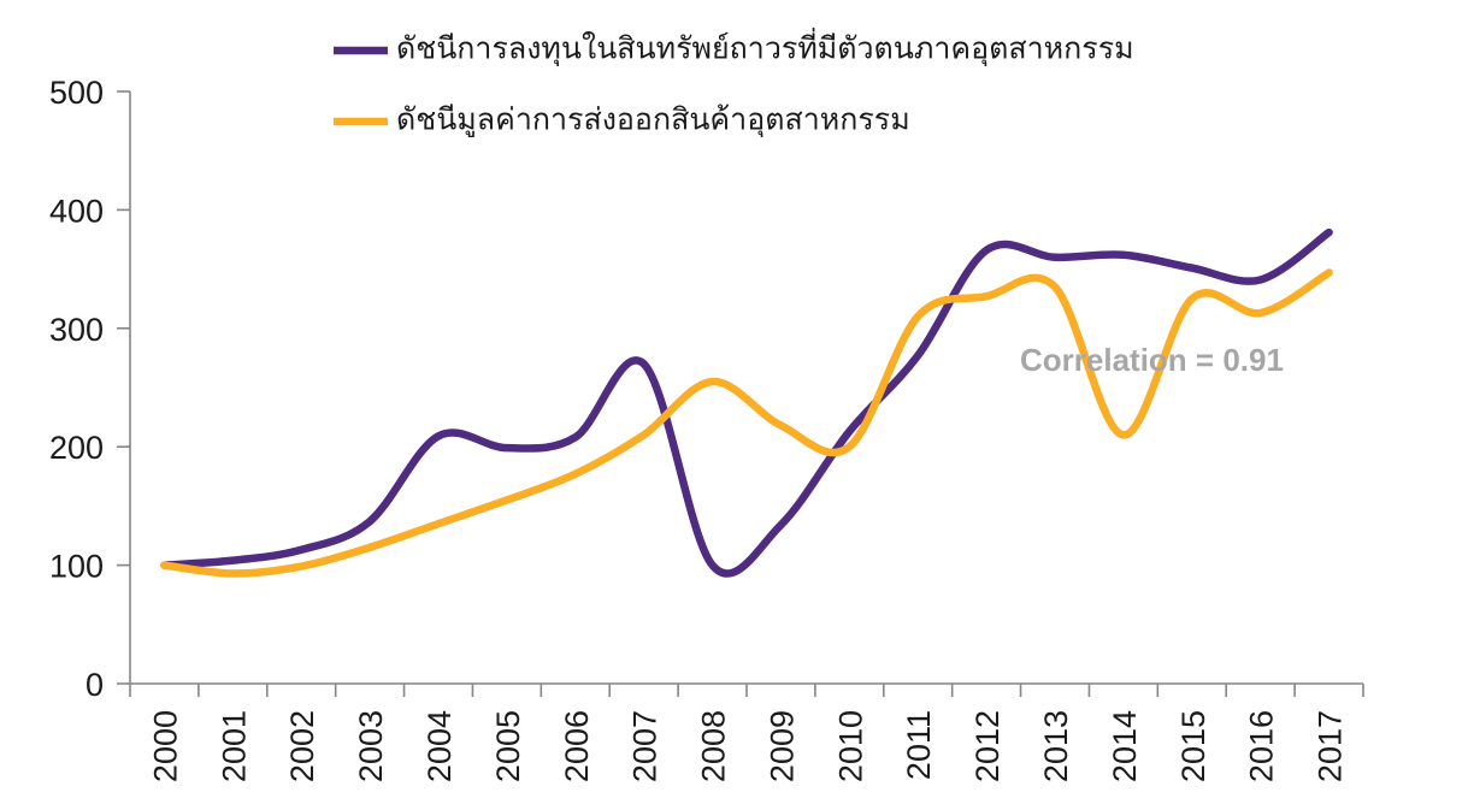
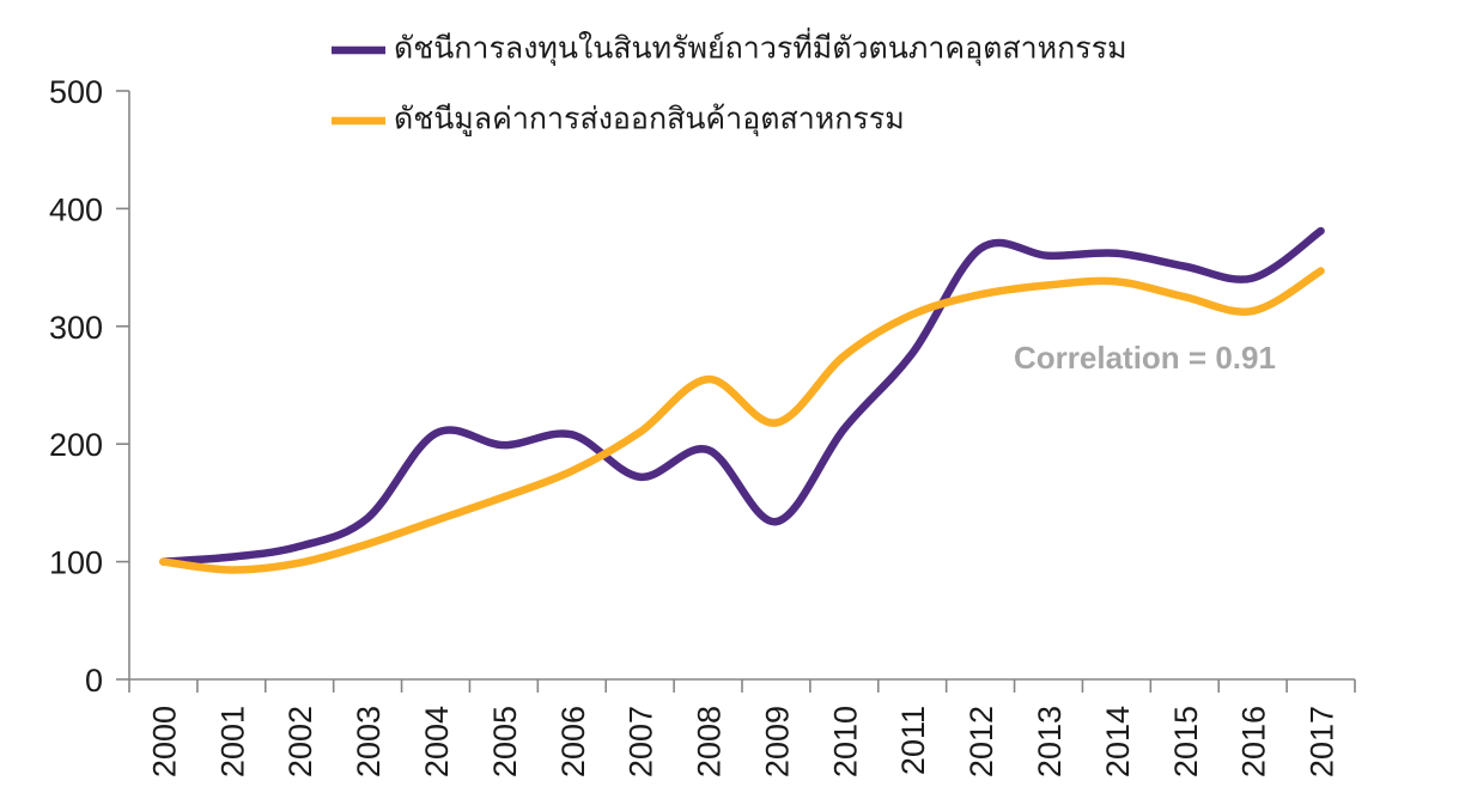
ดัชนีการลงทุนในสินทรัพย์ถาวรที่มีตัวตนภาคอุตสาหกรรม/2007: 270 -> 170
ดัชนีการลงทุนในสินทรัพย์ถาวรที่มีตัวตนภาคอุตสาหกรรม/2008: 100 -> 200
ดัชนีมูลค่าการส่งออกสินค้าอุตสาหกรรม/2010: 200 -> 280
ดัชนีมูลค่าการส่งออกสินค้าอุตสาหกรรม/2014: 210 -> 340
